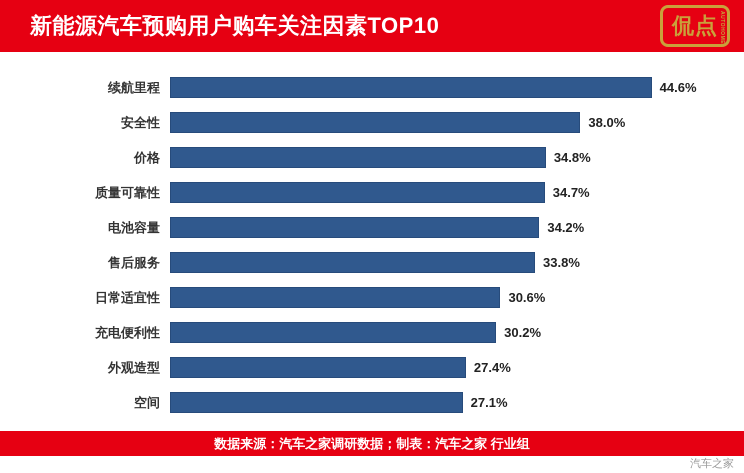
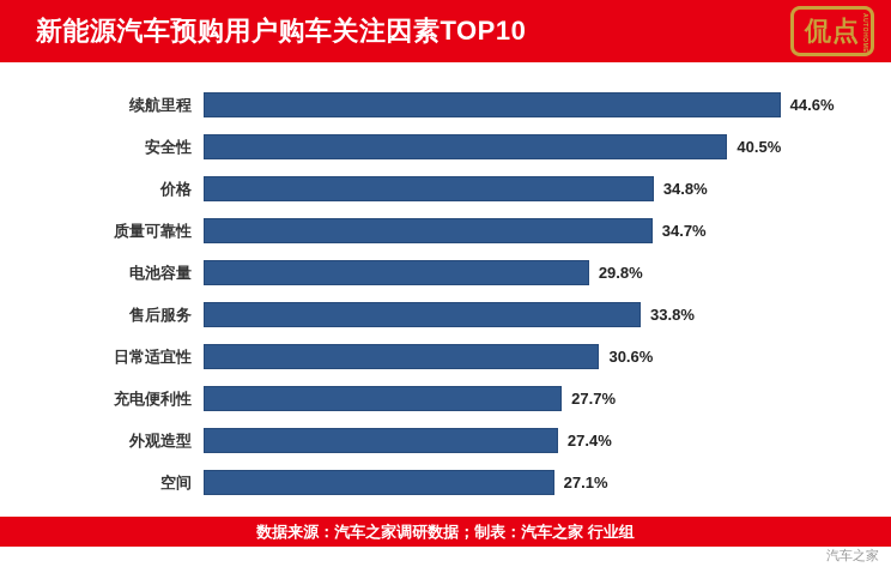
安全性: 38.0% -> 40.5%
电池容量: 34.2% -> 29.8%
充电便利性: 30.2% -> 27.7%
